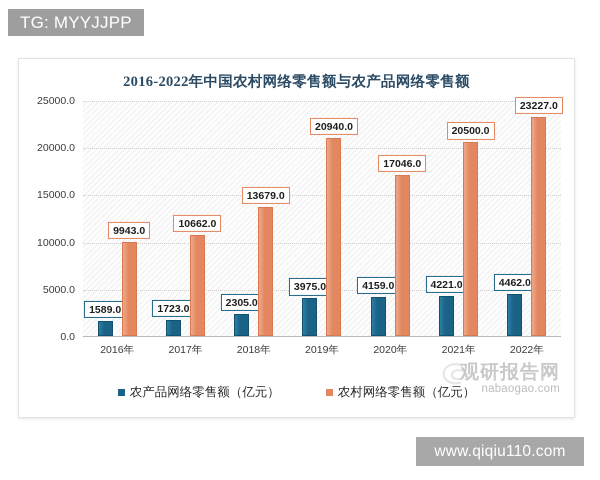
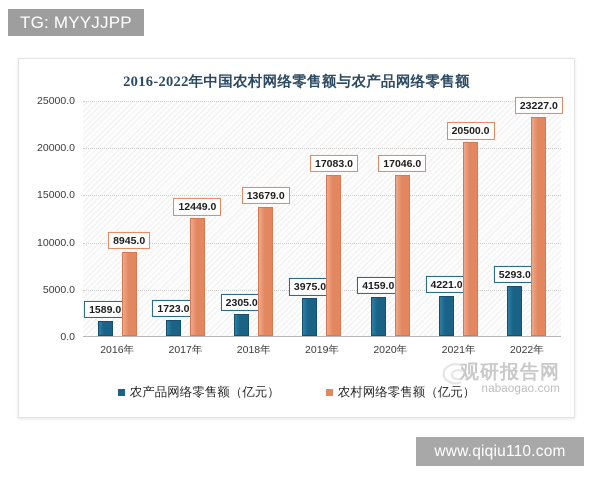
农村网络零售额（亿元）/2016年: 9943.0 -> 8945.0
农村网络零售额（亿元）/2017年: 10662.0 -> 12449.0
农村网络零售额（亿元）/2019年: 20940.0 -> 17083.0
农产品网络零售额（亿元）/2022年: 4462.0 -> 5293.0
